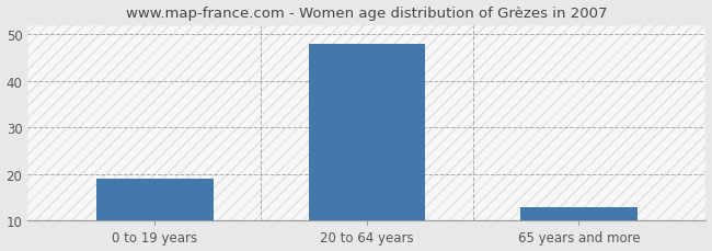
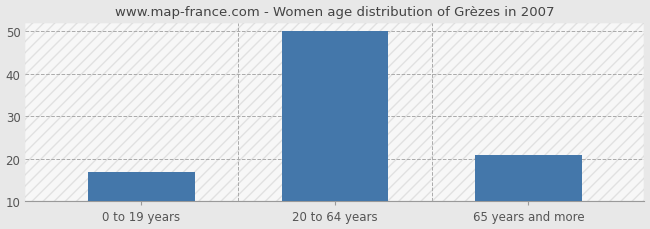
0 to 19 years: 19 -> 17
20 to 64 years: 48 -> 50
65 years and more: 13 -> 21
